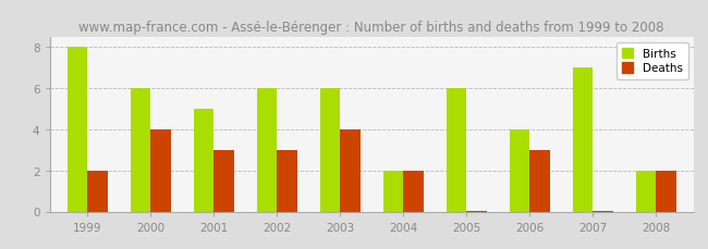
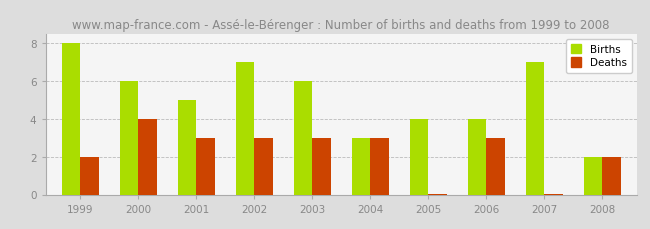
Births/2002: 6 -> 7
Deaths/2003: 4.0 -> 3.0
Births/2004: 2 -> 3
Deaths/2004: 2.0 -> 3.0
Births/2005: 6 -> 4
